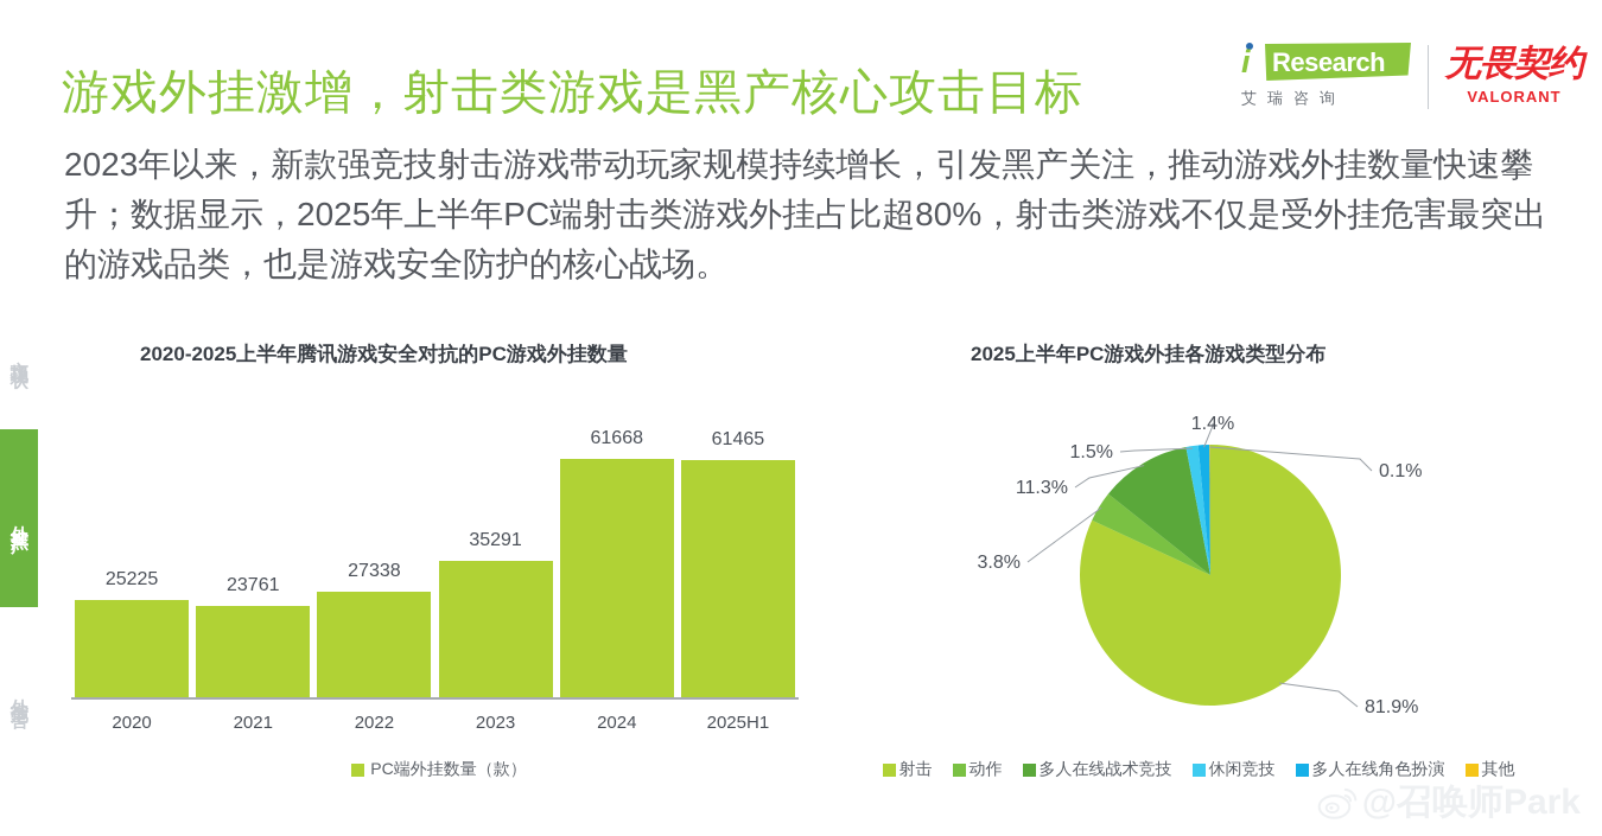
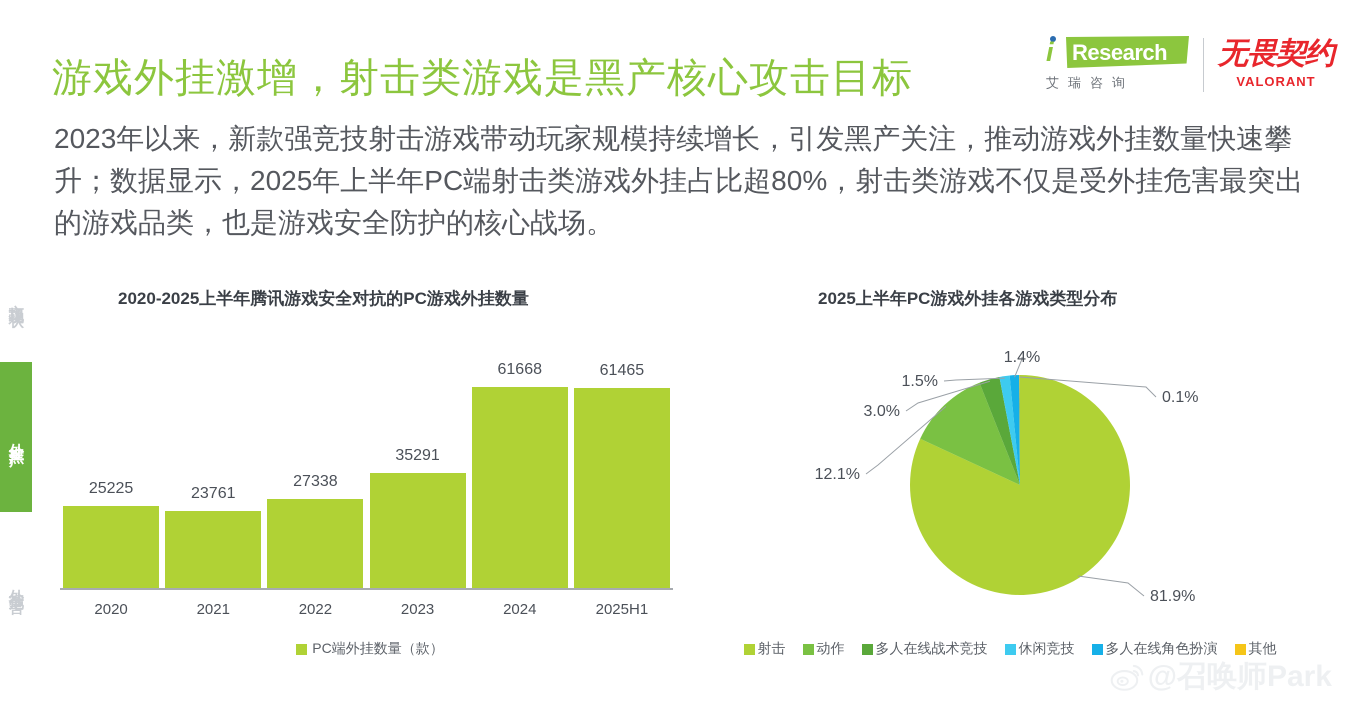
2025上半年PC游戏外挂各游戏类型分布/动作: 3.8% -> 12.1%
2025上半年PC游戏外挂各游戏类型分布/多人在线战术竞技: 11.3% -> 3.0%
